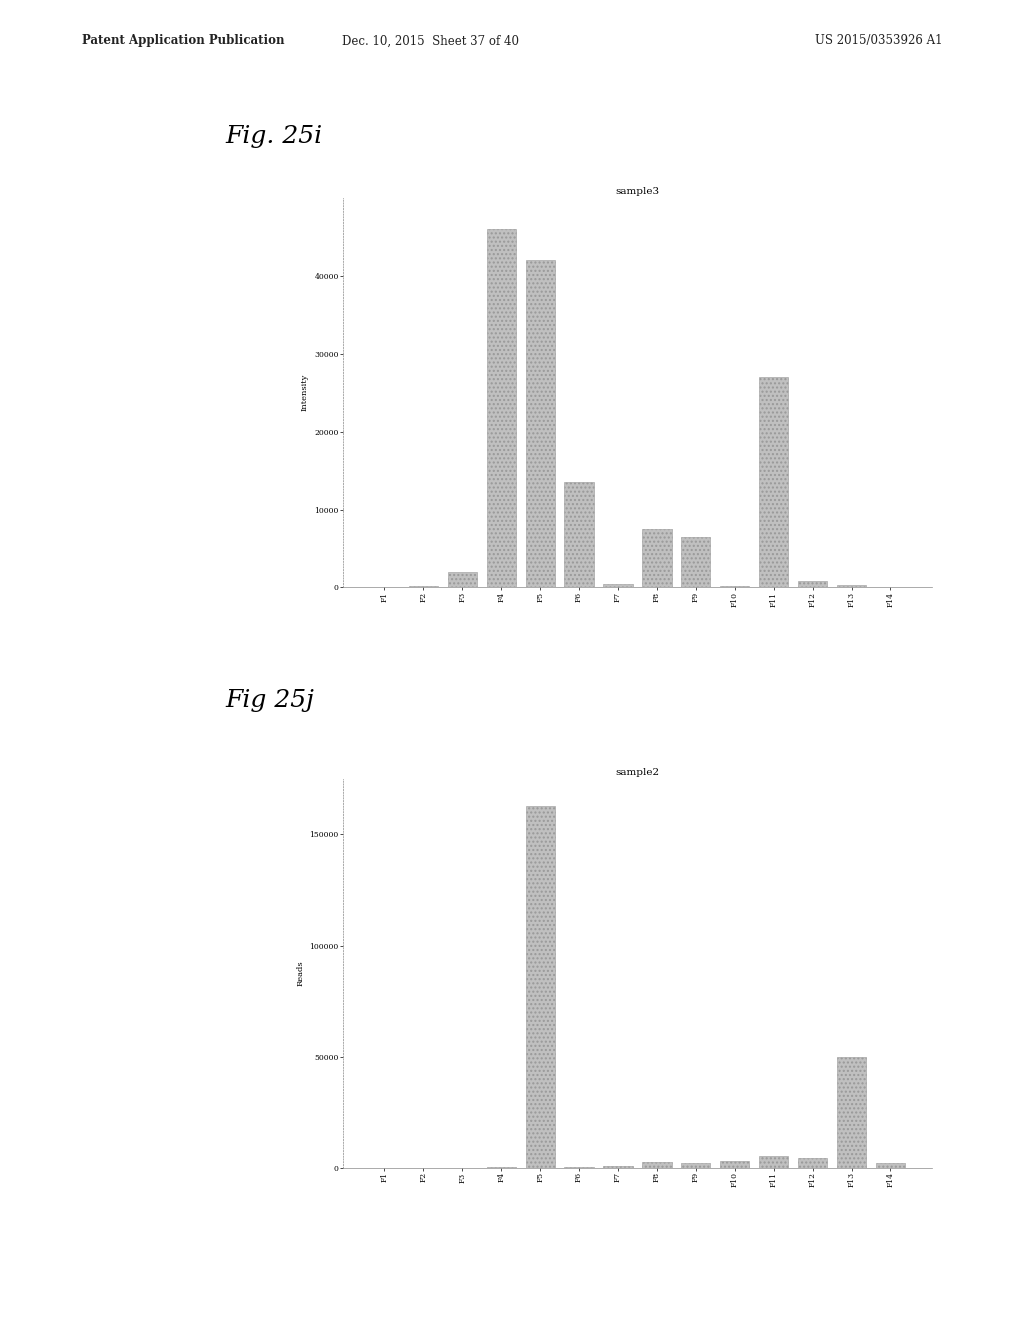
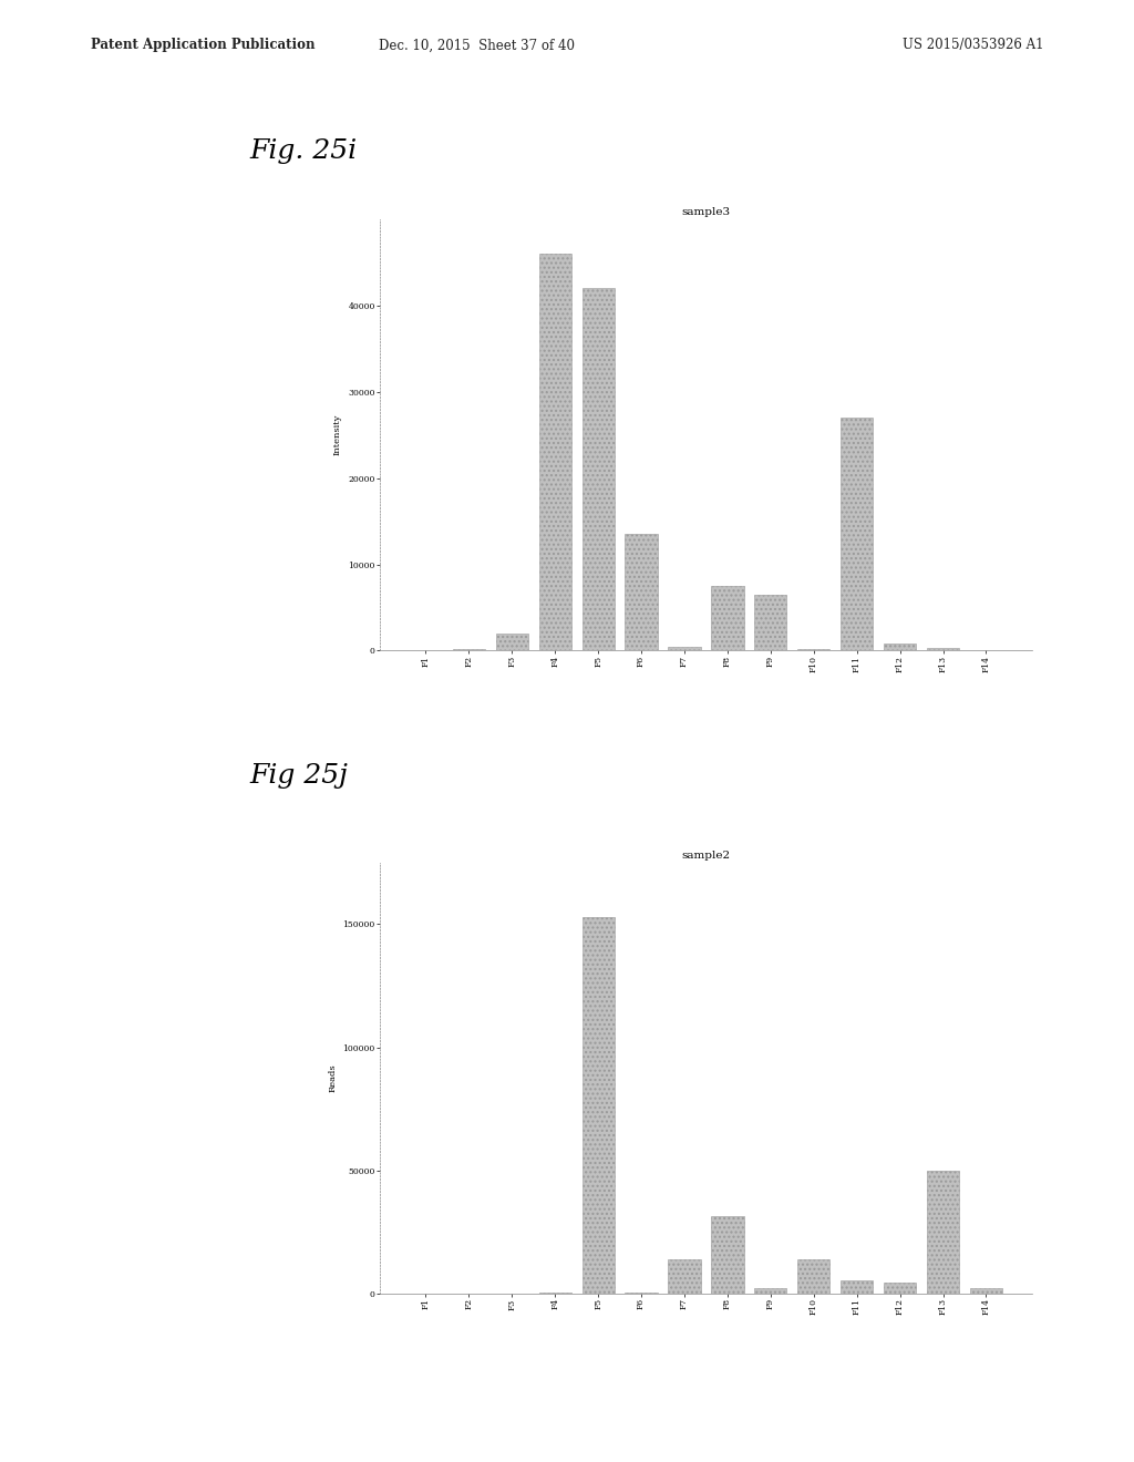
sample2/F5: 163000 -> 153000
sample2/F7: 1200 -> 14000
sample2/F8: 2800 -> 31500
sample2/F10: 3200 -> 14000
